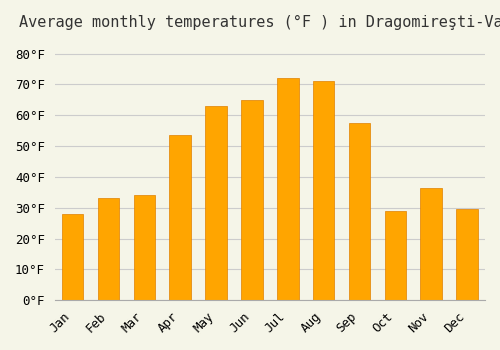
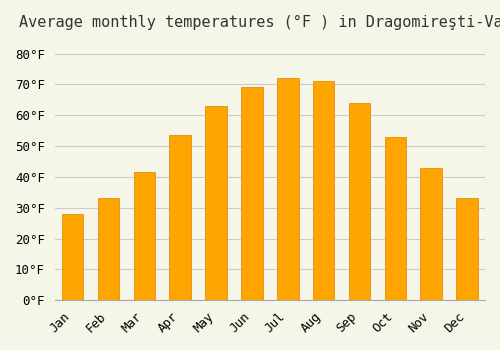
Mar: 34.0°F -> 41.5°F
Jun: 65.0°F -> 69.0°F
Sep: 57.5°F -> 64.0°F
Oct: 29.0°F -> 53.0°F
Nov: 36.5°F -> 43.0°F
Dec: 29.5°F -> 33.0°F
